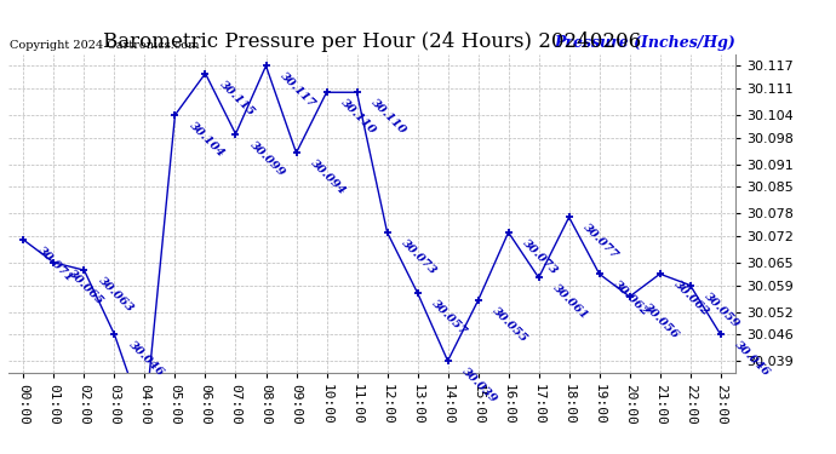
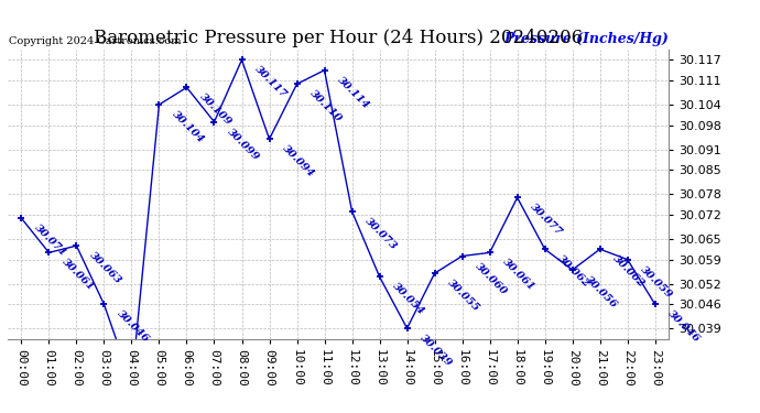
01:00: 30.065 -> 30.061
06:00: 30.115 -> 30.109
11:00: 30.110 -> 30.114
13:00: 30.057 -> 30.054
16:00: 30.073 -> 30.060
